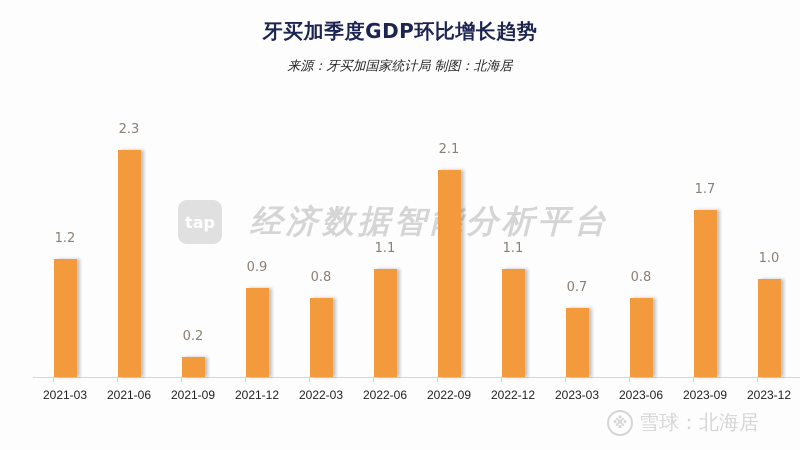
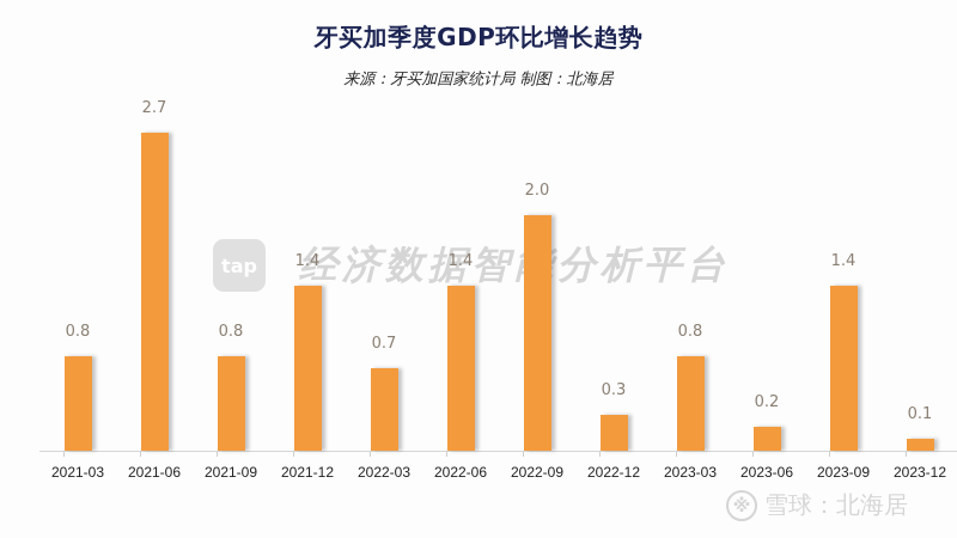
2021-03: 1.2 -> 0.8
2021-06: 2.3 -> 2.7
2021-09: 0.2 -> 0.8
2021-12: 0.9 -> 1.4
2022-03: 0.8 -> 0.7
2022-06: 1.1 -> 1.4
2022-09: 2.1 -> 2.0
2022-12: 1.1 -> 0.3
2023-03: 0.7 -> 0.8
2023-06: 0.8 -> 0.2
2023-09: 1.7 -> 1.4
2023-12: 1.0 -> 0.1
